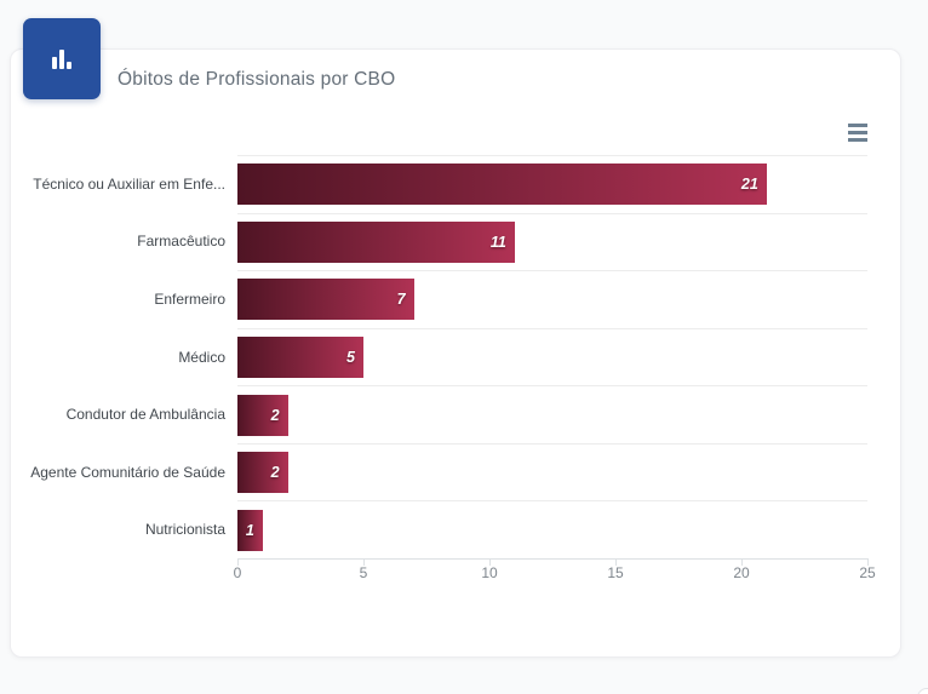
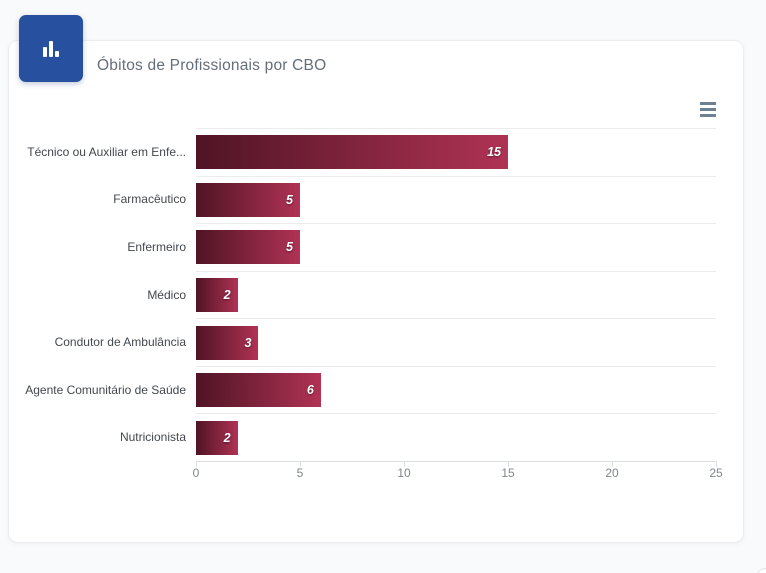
Técnico ou Auxiliar em Enfe...: 21 -> 15
Farmacêutico: 11 -> 5
Enfermeiro: 7 -> 5
Médico: 5 -> 2
Condutor de Ambulância: 2 -> 3
Agente Comunitário de Saúde: 2 -> 6
Nutricionista: 1 -> 2
